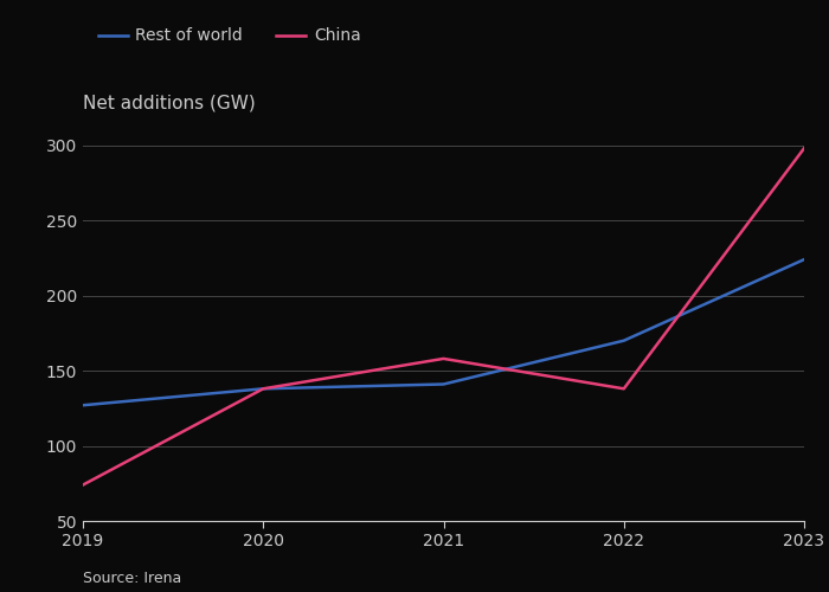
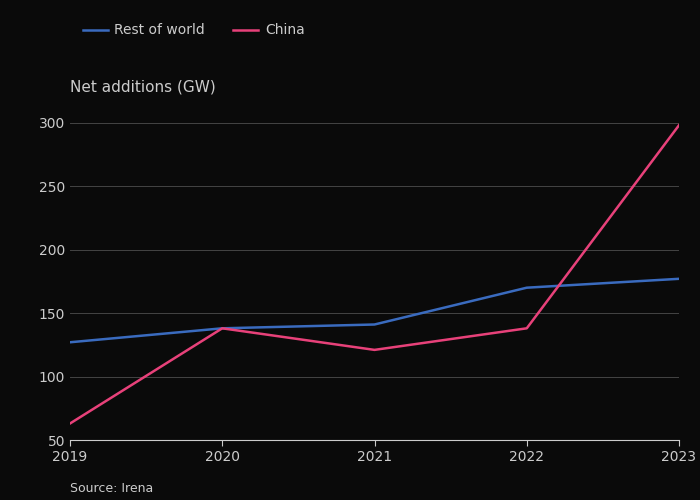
China/2019: 74 -> 63
China/2021: 158 -> 121
Rest of world/2023: 224 -> 177
